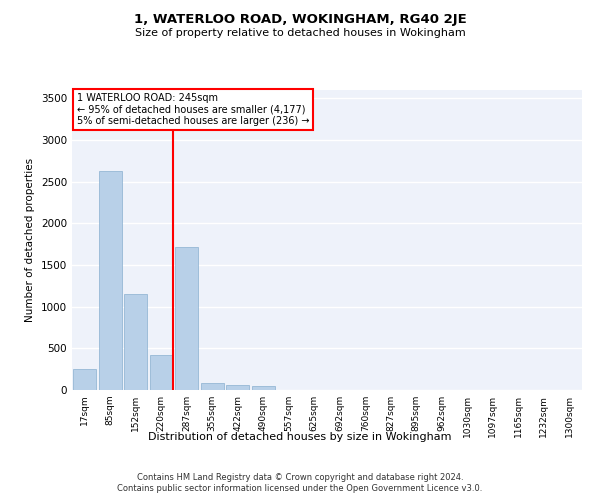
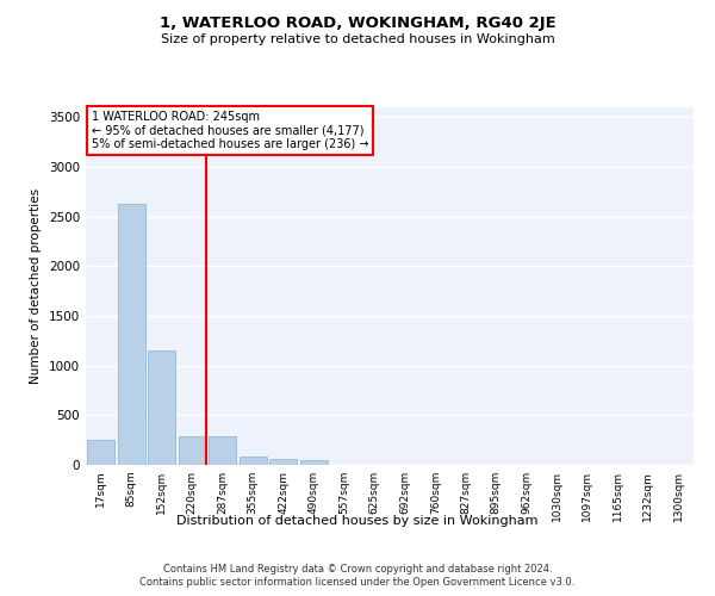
220sqm: 420 -> 280
287sqm: 1720 -> 280
